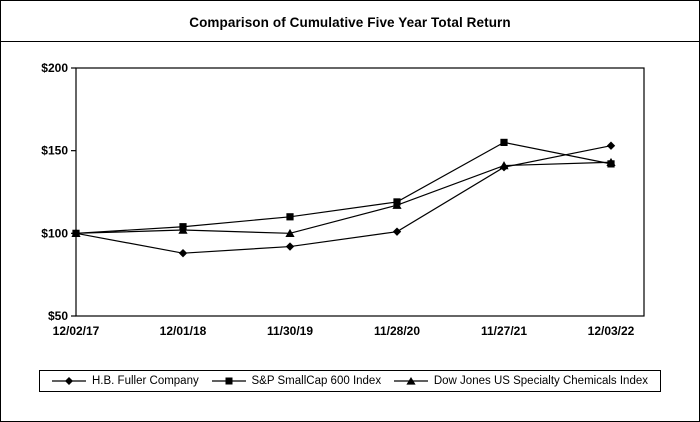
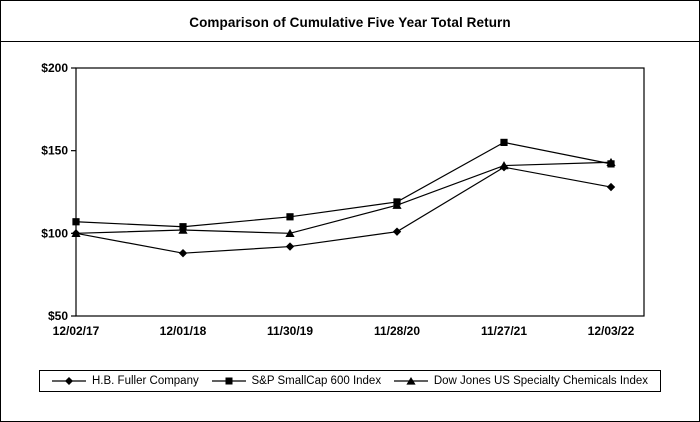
S&P SmallCap 600 Index/12/02/17: $100 -> $107
H.B. Fuller Company/12/03/22: $153 -> $128
